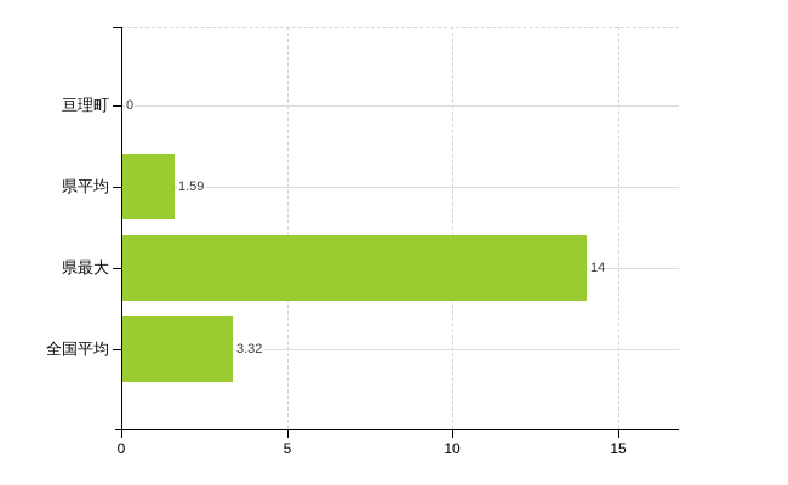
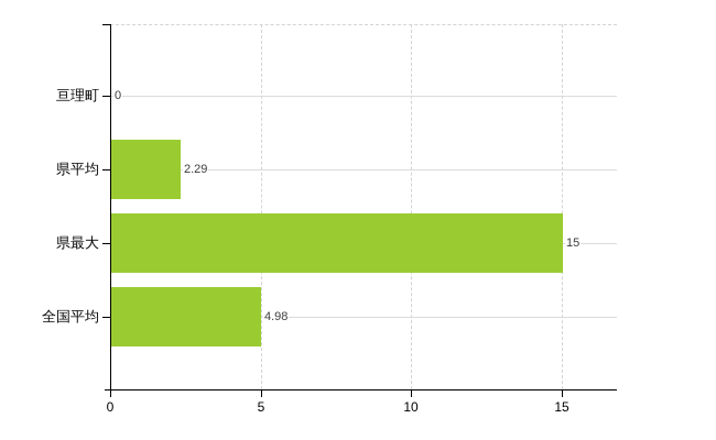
県平均: 1.59 -> 2.29
県最大: 14 -> 15
全国平均: 3.32 -> 4.98
